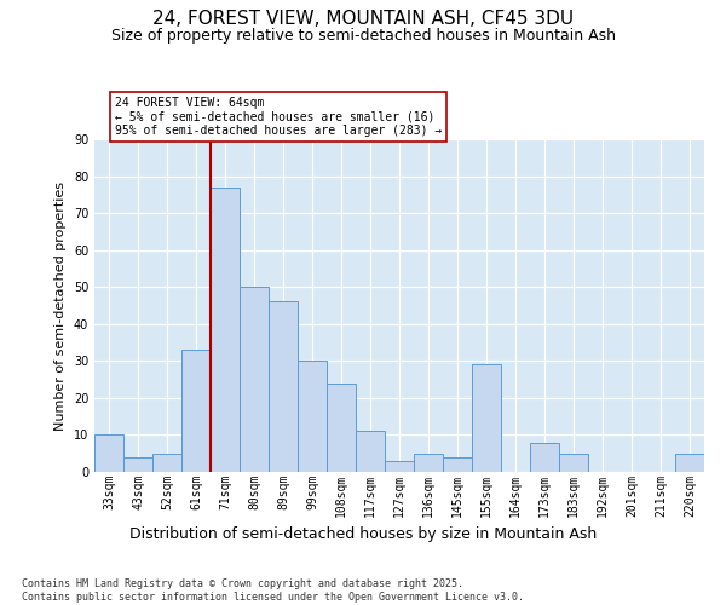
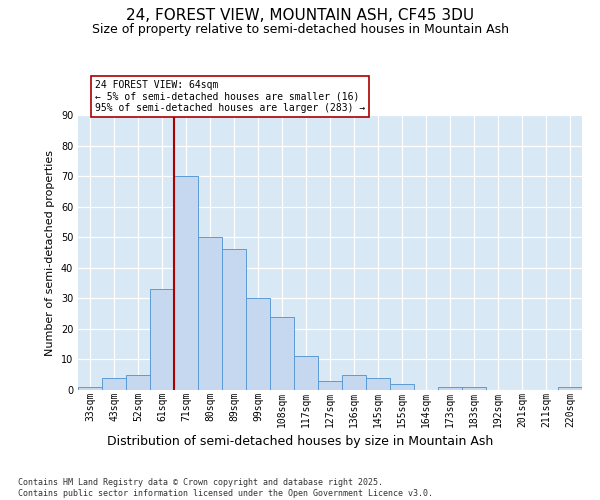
33sqm: 10 -> 1
71sqm: 77 -> 70
155sqm: 29 -> 2
173sqm: 8 -> 1
183sqm: 5 -> 1
220sqm: 5 -> 1
